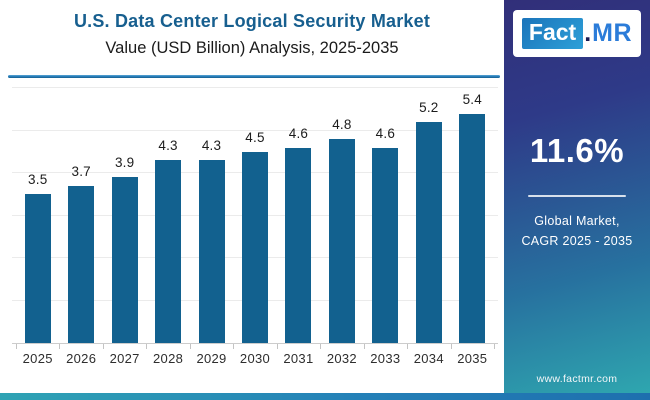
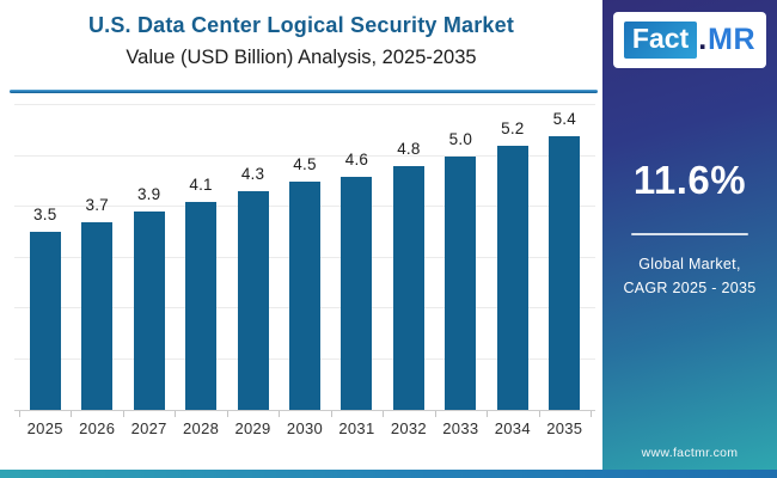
2028: 4.3 -> 4.1
2033: 4.6 -> 5.0
